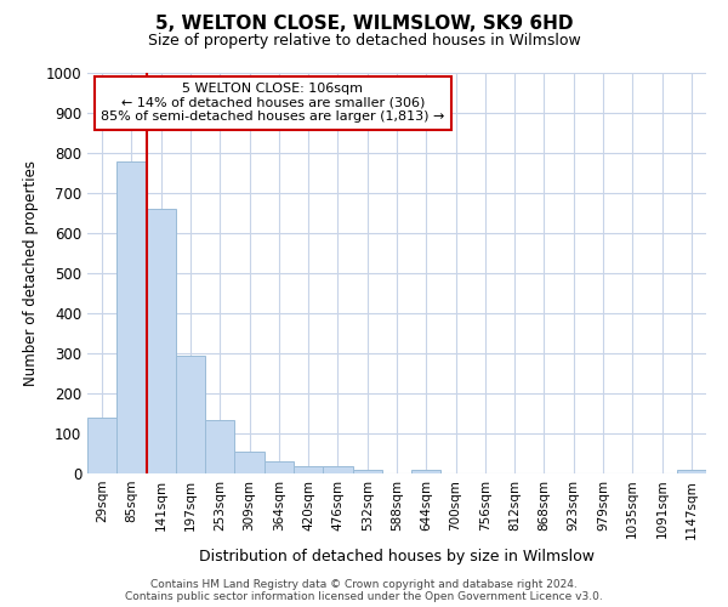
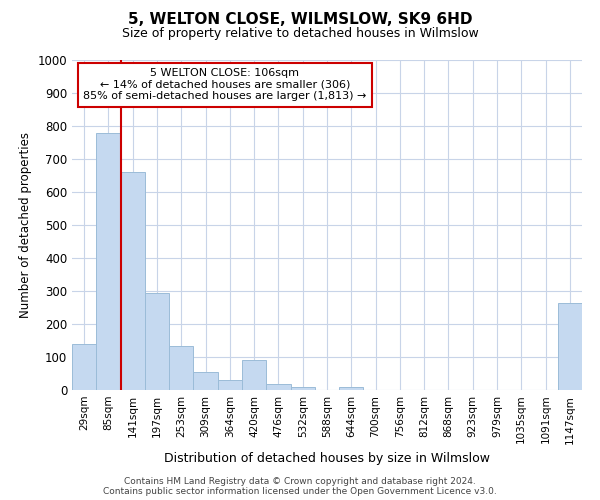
420sqm: 18 -> 90
1147sqm: 10 -> 265
